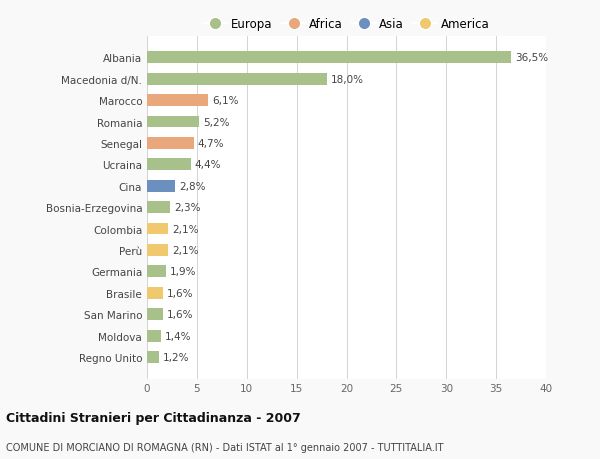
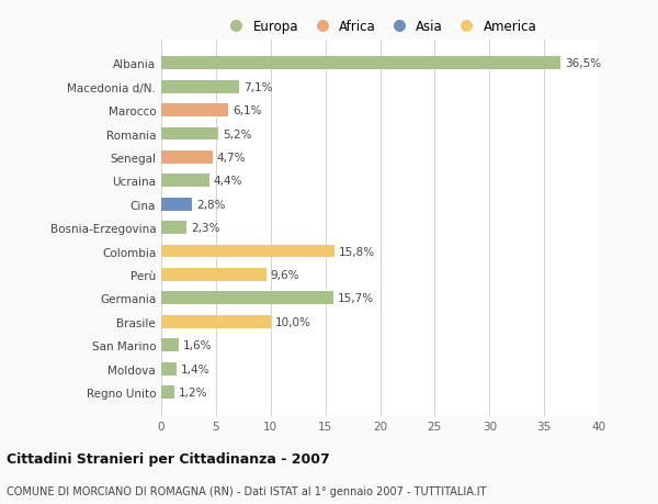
Macedonia d/N.: 18,0% -> 7,1%
Colombia: 2,1% -> 15,8%
Perù: 2,1% -> 9,6%
Germania: 1,9% -> 15,7%
Brasile: 1,6% -> 10,0%
